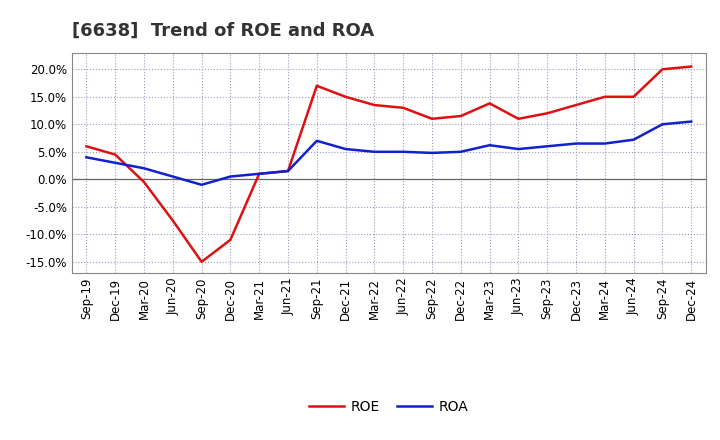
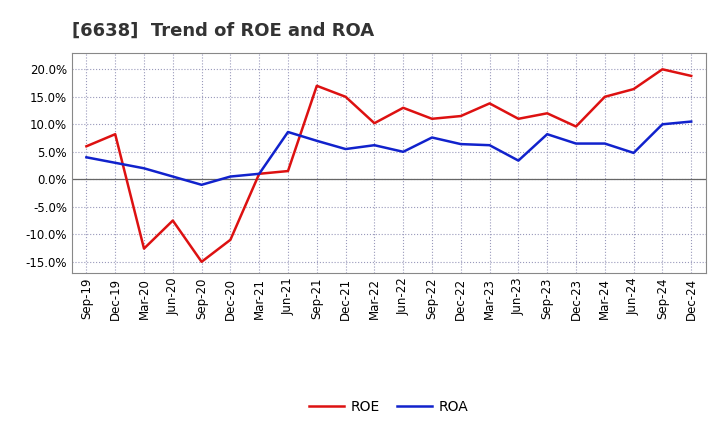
ROE/Dec-19: 4.5% -> 8.2%
ROE/Mar-20: -0.5% -> -12.6%
ROA/Jun-21: 1.5% -> 8.6%
ROE/Mar-22: 13.5% -> 10.2%
ROA/Mar-22: 5.0% -> 6.2%
ROA/Sep-22: 4.8% -> 7.6%
ROA/Dec-22: 5.0% -> 6.4%
ROA/Jun-23: 5.5% -> 3.4%
ROA/Sep-23: 6.0% -> 8.2%
ROE/Dec-23: 13.5% -> 9.6%
ROE/Jun-24: 15.0% -> 16.4%
ROA/Jun-24: 7.2% -> 4.8%
ROE/Dec-24: 20.5% -> 18.8%
